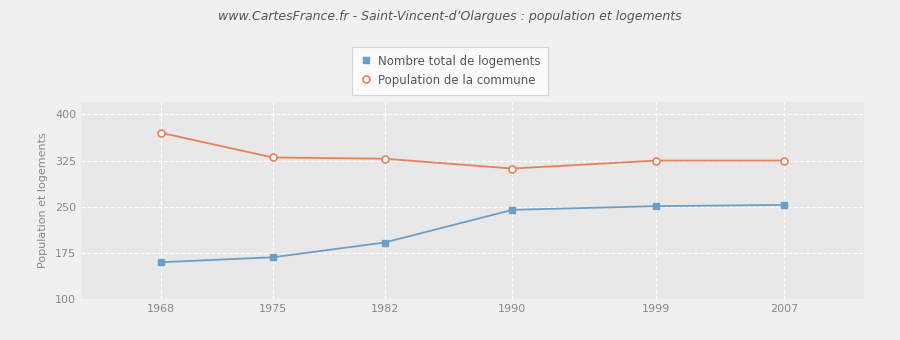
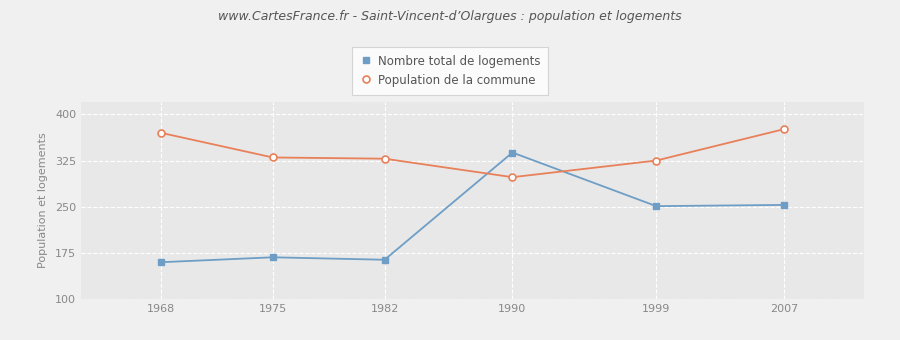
Nombre total de logements/1982: 192 -> 164
Nombre total de logements/1990: 245 -> 338
Population de la commune/1990: 312 -> 298
Population de la commune/2007: 325 -> 376
